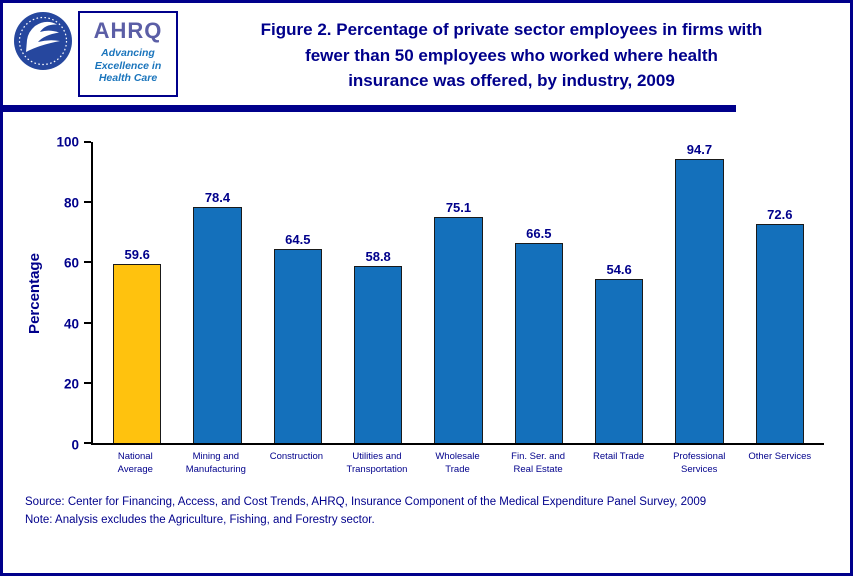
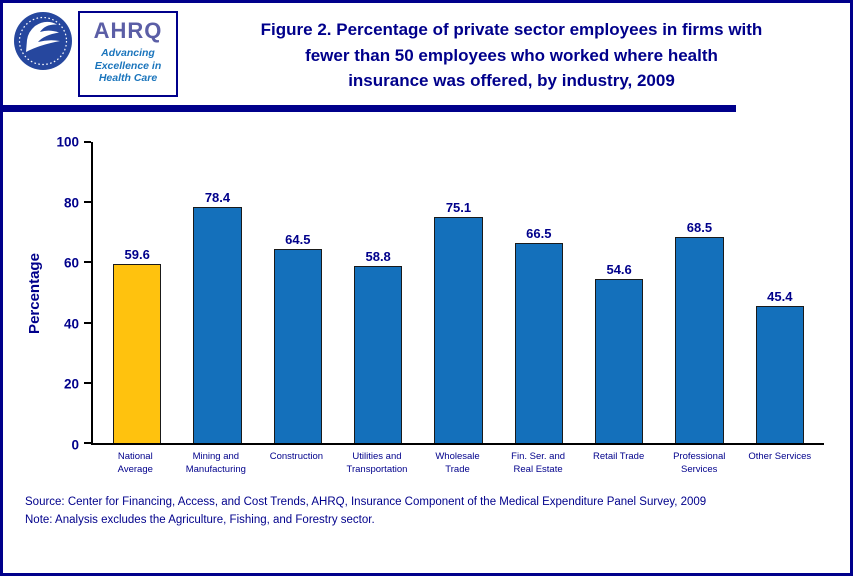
Professional Services: 94.7 -> 68.5
Other Services: 72.6 -> 45.4
